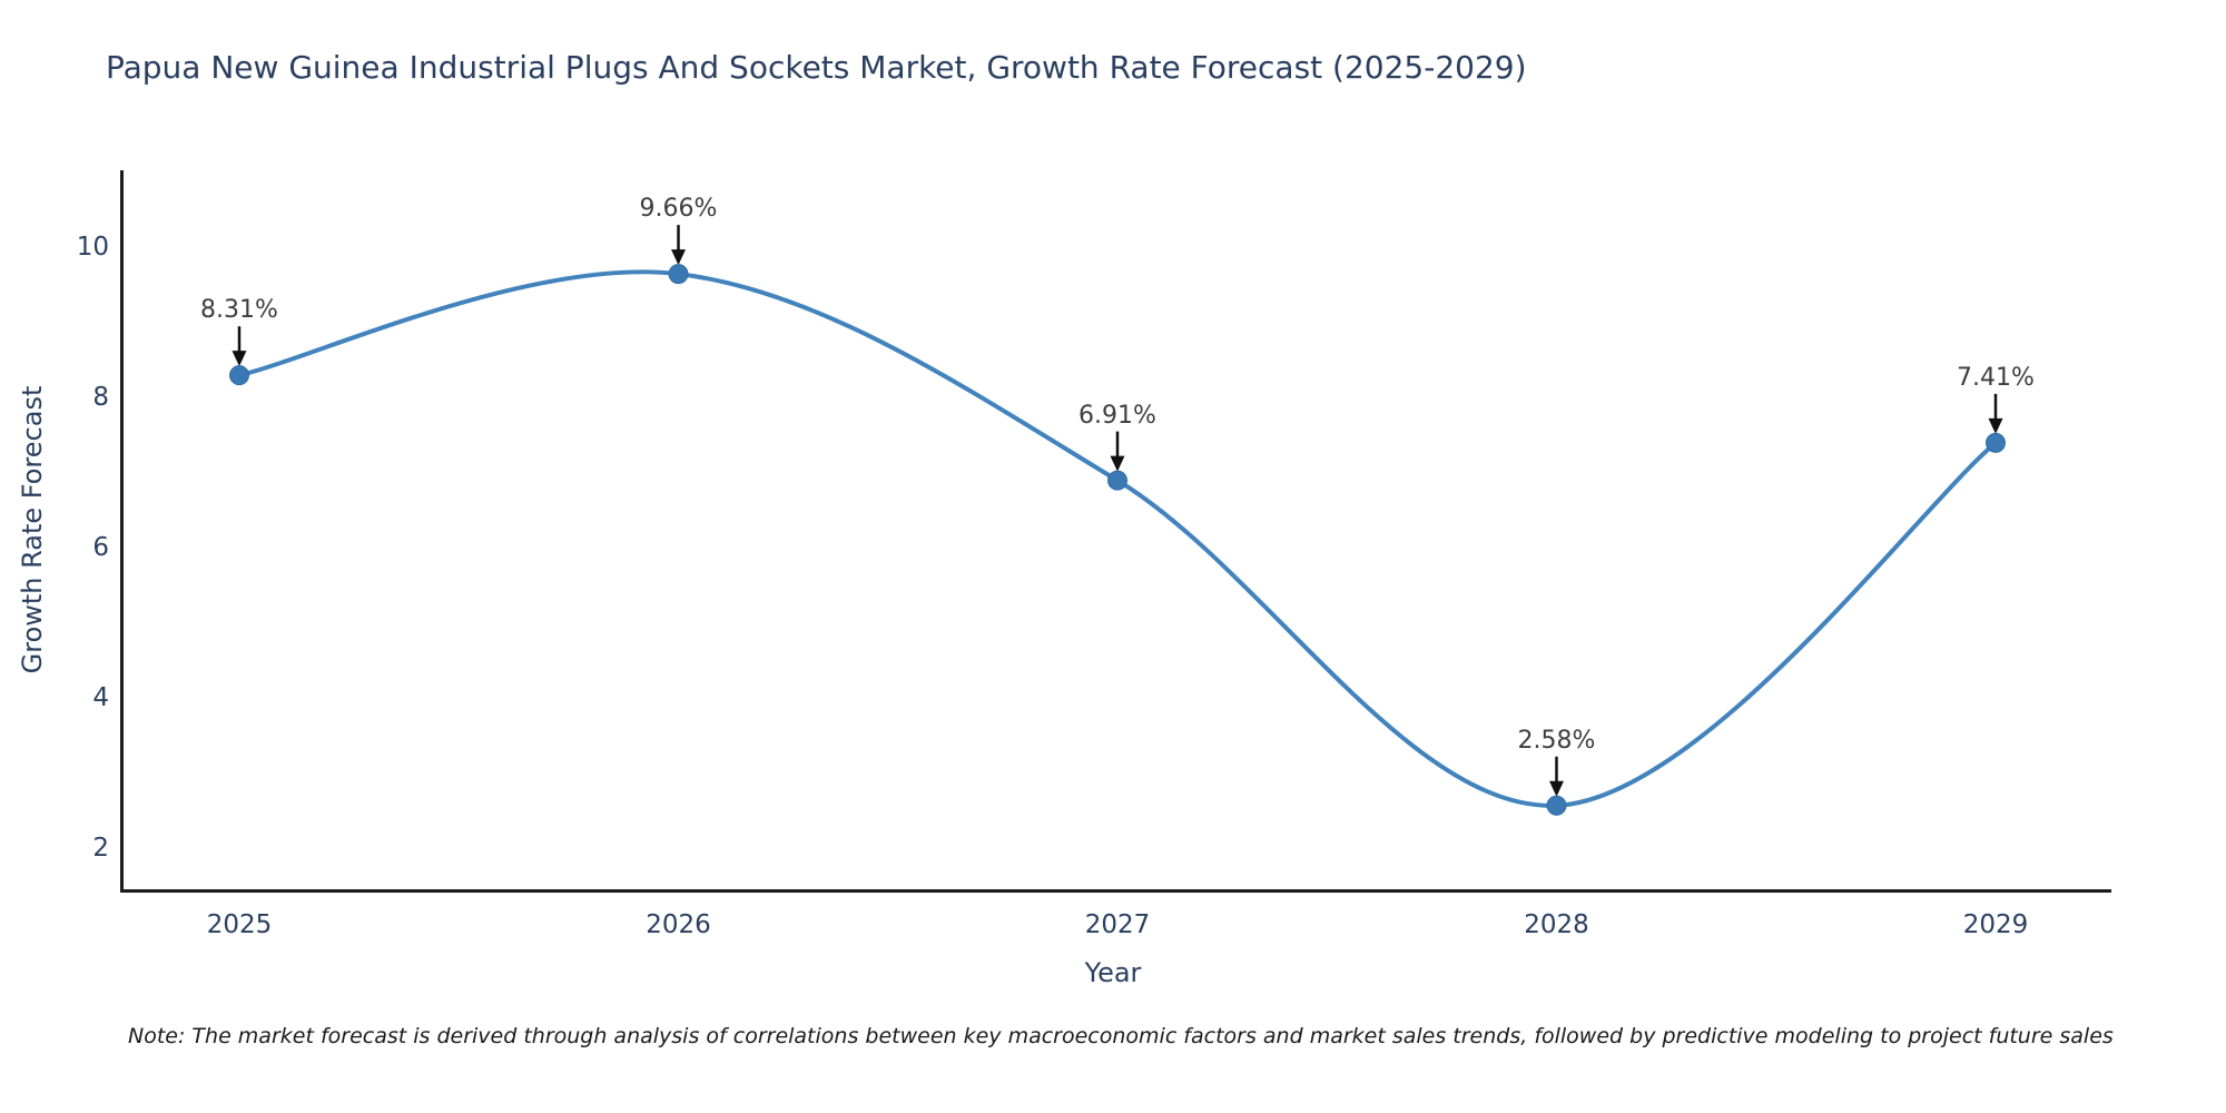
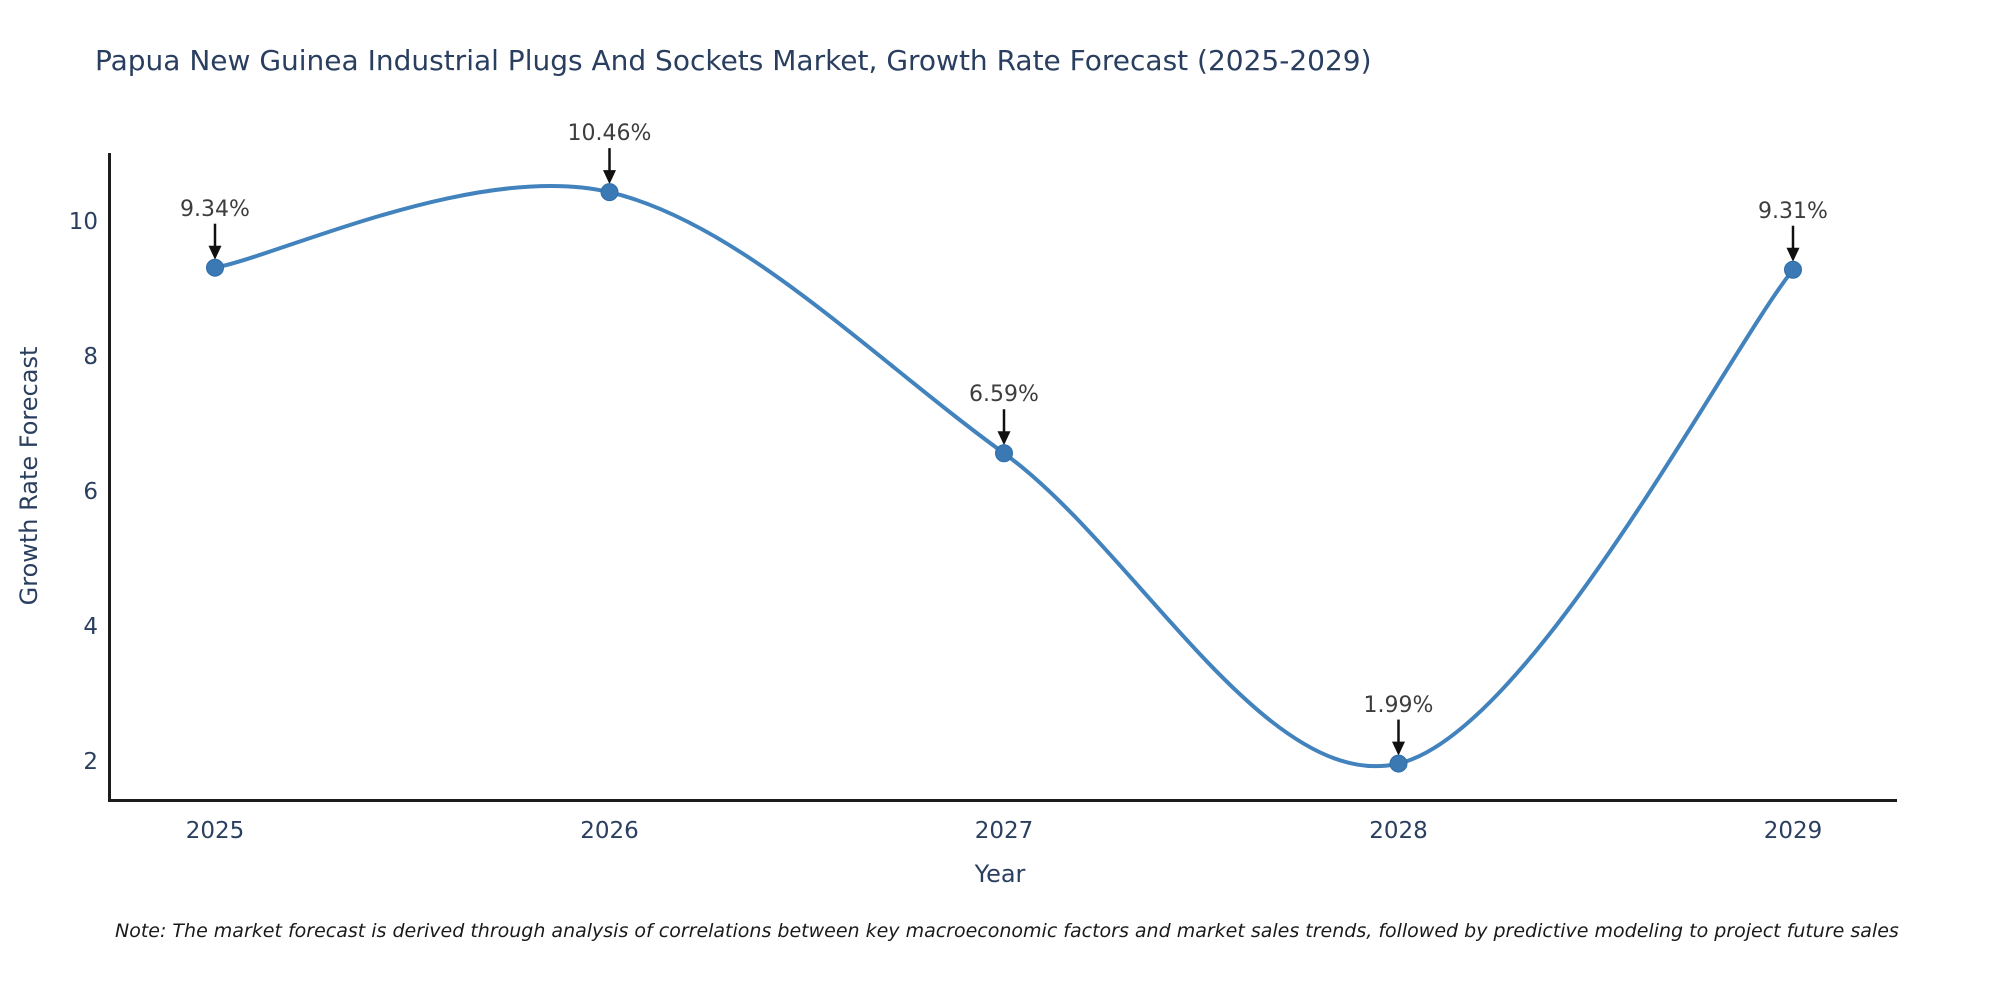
2025: 8.31% -> 9.34%
2026: 9.66% -> 10.46%
2027: 6.91% -> 6.59%
2028: 2.58% -> 1.99%
2029: 7.41% -> 9.31%
